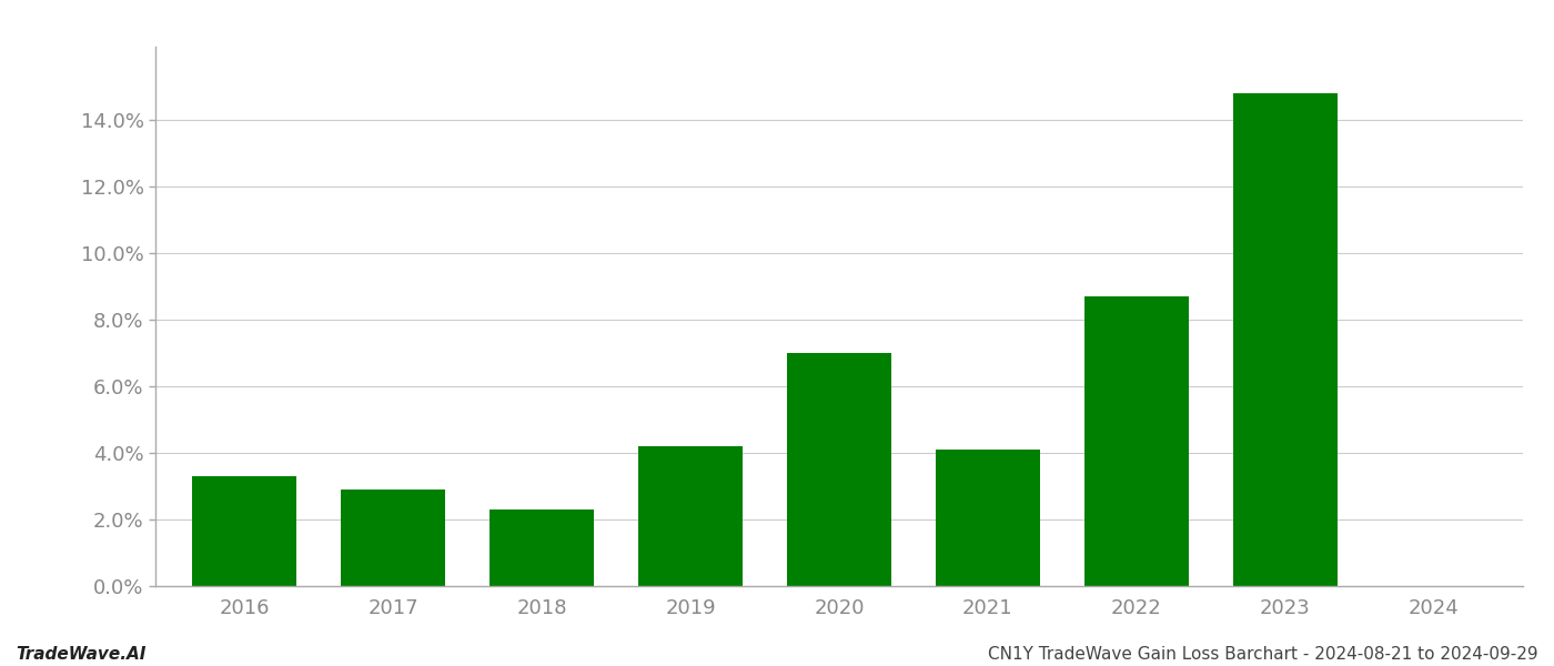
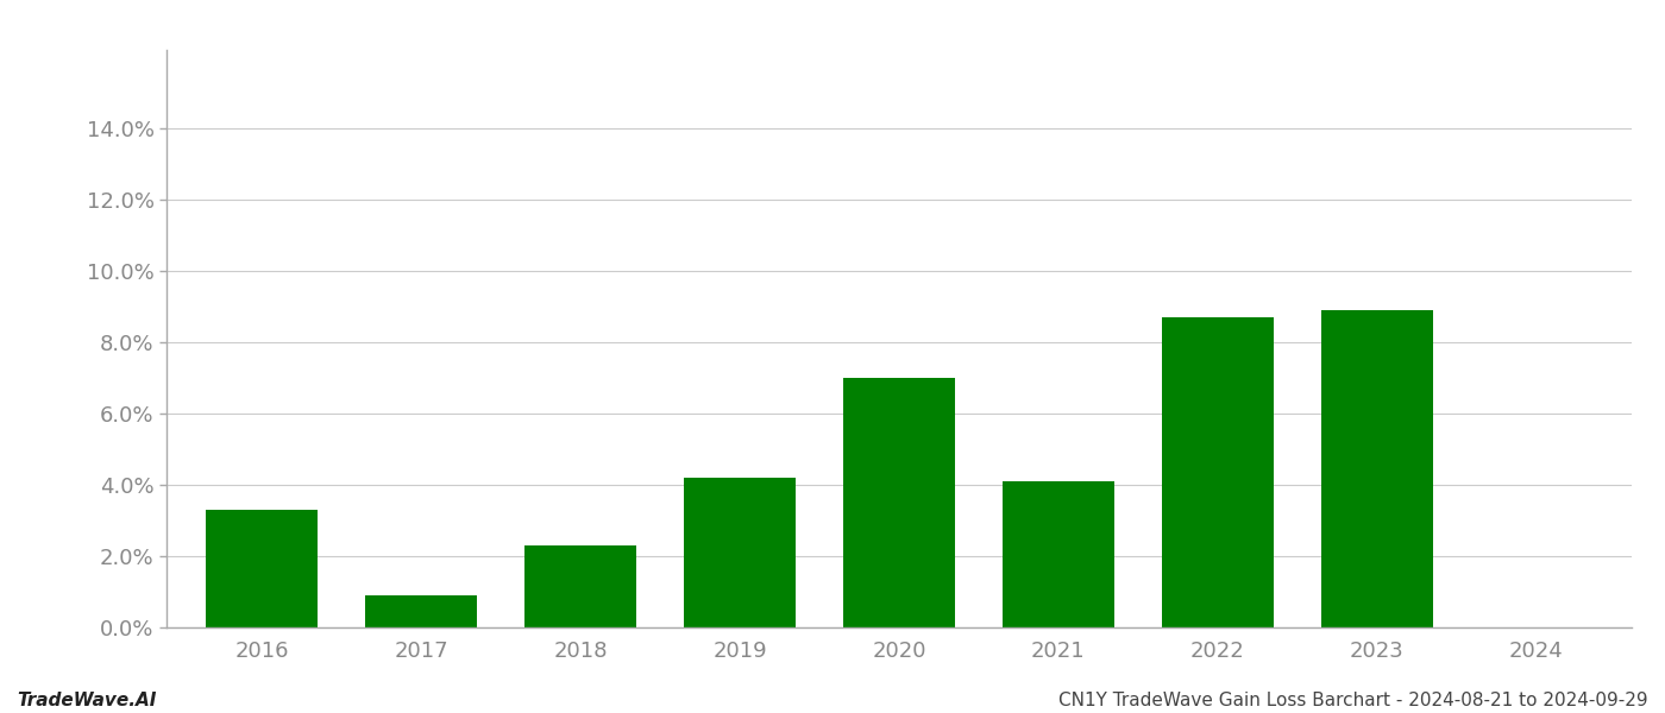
2017: 2.9% -> 0.9%
2023: 14.8% -> 8.9%
